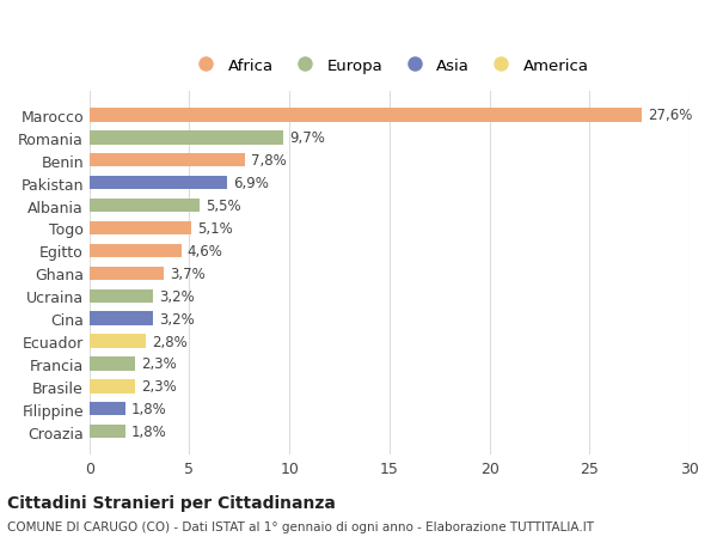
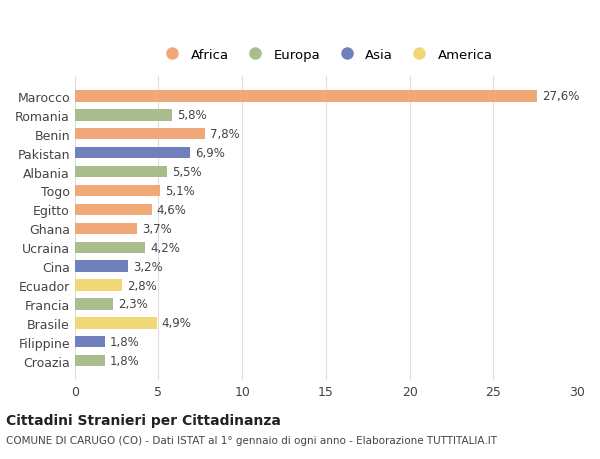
Romania: 9,7% -> 5,8%
Ucraina: 3,2% -> 4,2%
Brasile: 2,3% -> 4,9%
